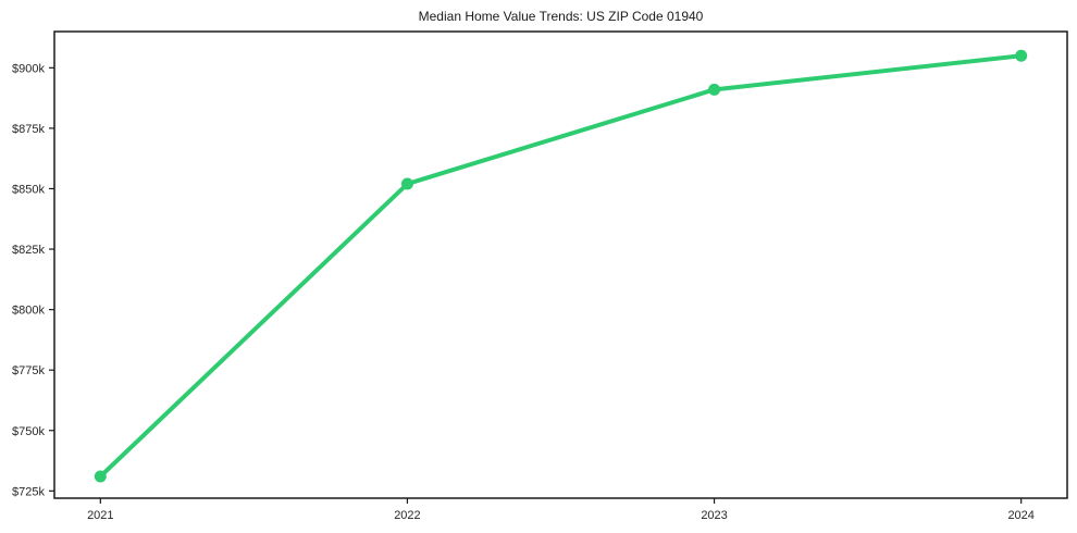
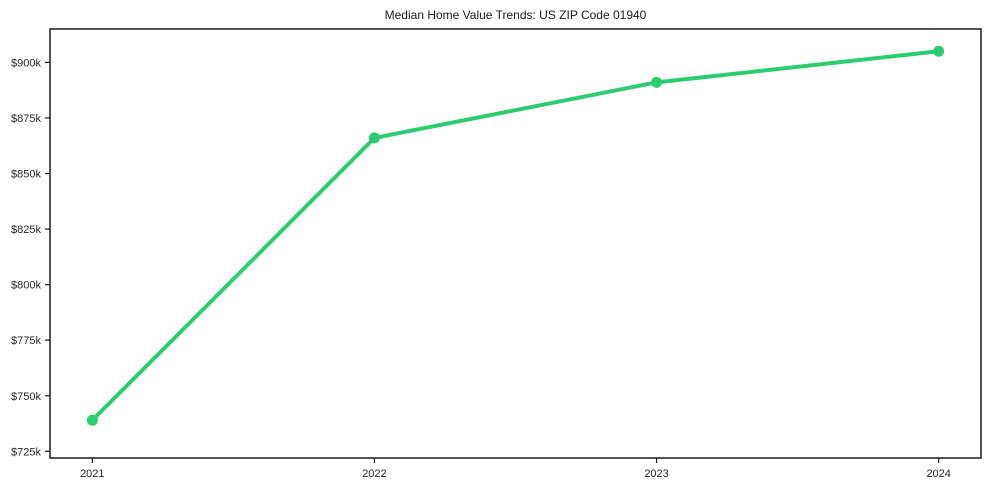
2021: $731k -> $739k
2022: $852k -> $866k
